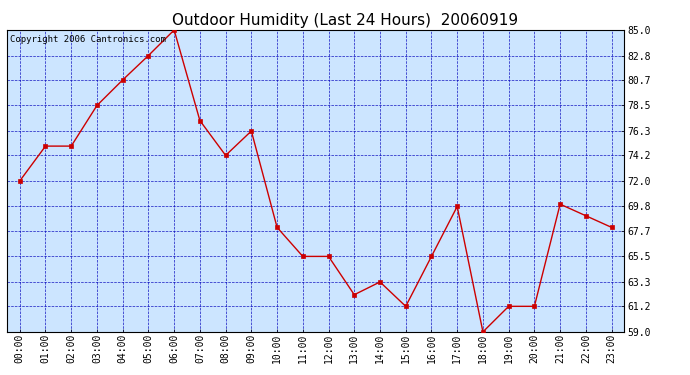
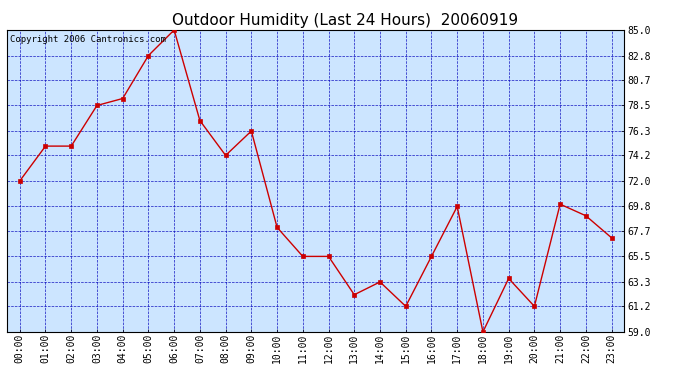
04:00: 80.7 -> 79.1
19:00: 61.2 -> 63.6
23:00: 68.0 -> 67.1
